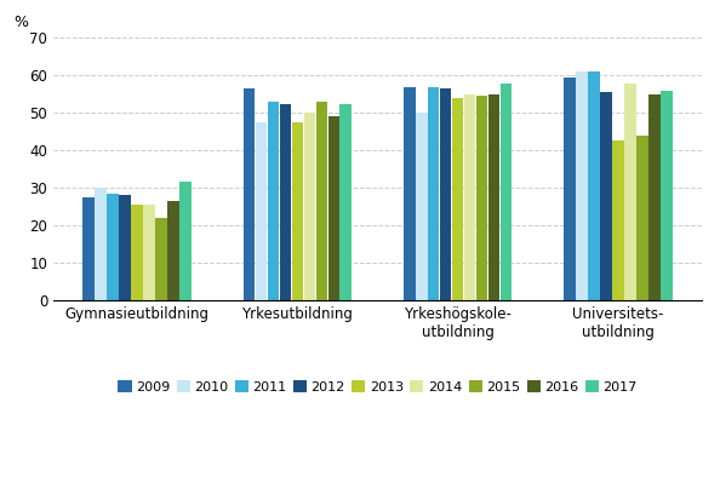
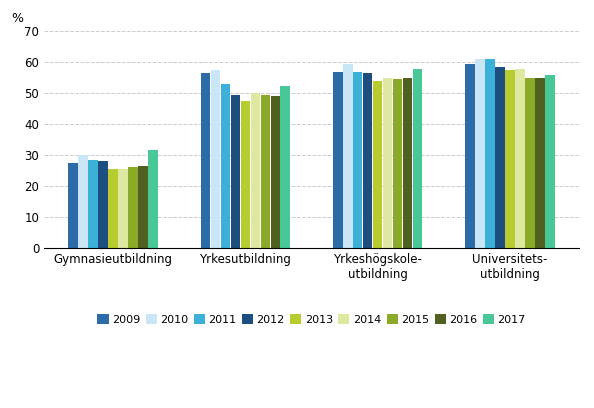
2015/Gymnasieutbildning: 22.0 -> 26.0
2010/Yrkesutbildning: 47.5 -> 57.5
2012/Yrkesutbildning: 52.5 -> 49.5
2015/Yrkesutbildning: 53.0 -> 49.5
2010/Yrkeshögskole- utbildning: 50.0 -> 59.5
2012/Universitets- utbildning: 55.5 -> 58.5
2013/Universitets- utbildning: 42.5 -> 57.5
2015/Universitets- utbildning: 44.0 -> 55.0
